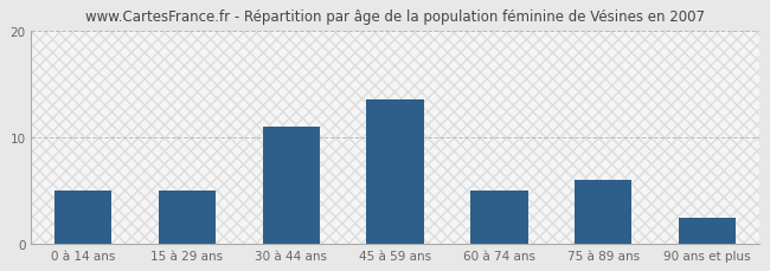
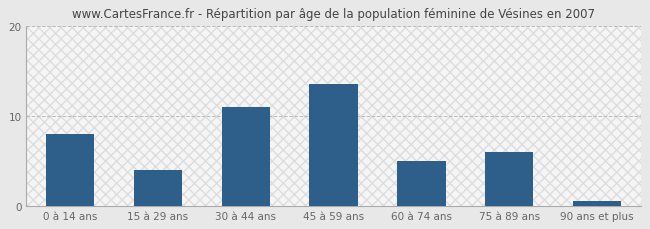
0 à 14 ans: 5.0 -> 8.0
15 à 29 ans: 5.0 -> 4.0
90 ans et plus: 2.4 -> 0.5
